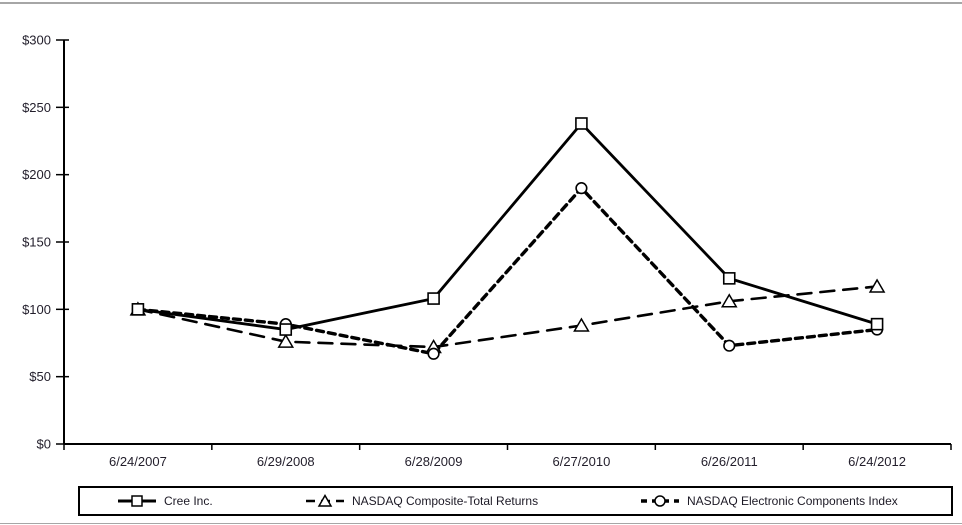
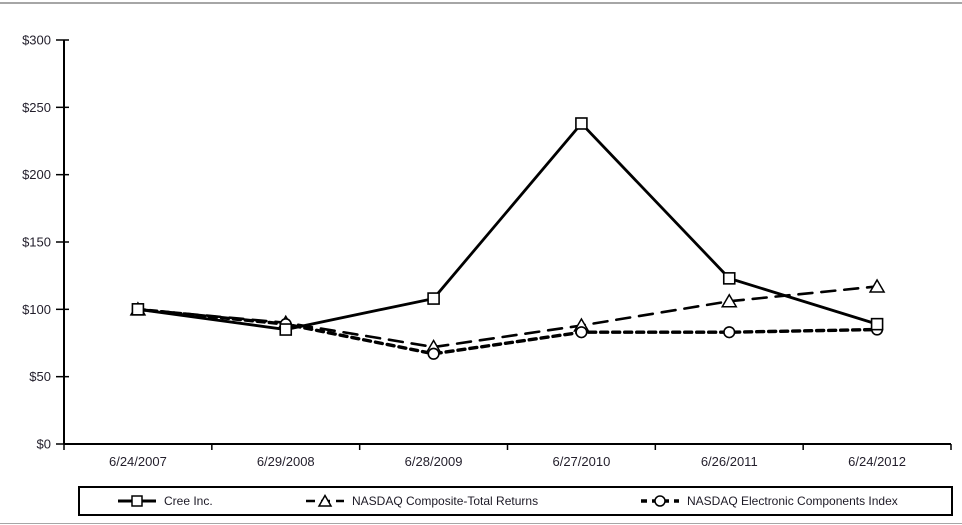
NASDAQ Composite-Total Returns/6/29/2008: $76 -> $90
NASDAQ Electronic Components Index/6/27/2010: $190 -> $83
NASDAQ Electronic Components Index/6/26/2011: $73 -> $83
